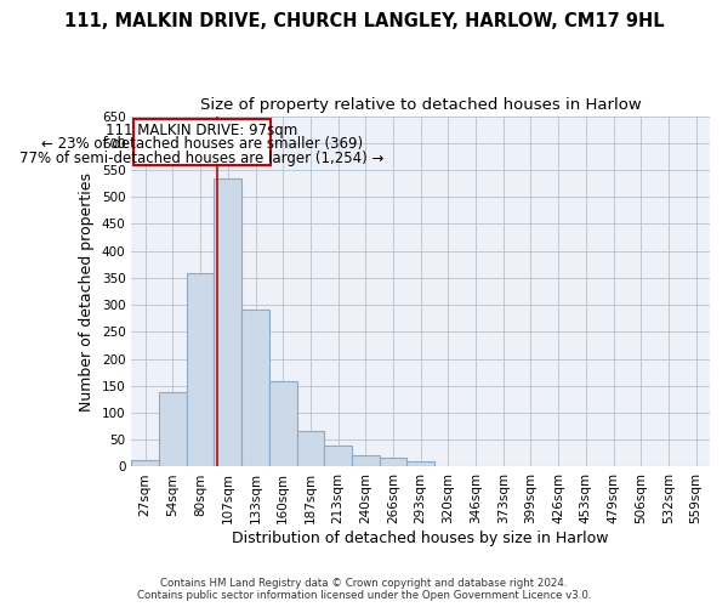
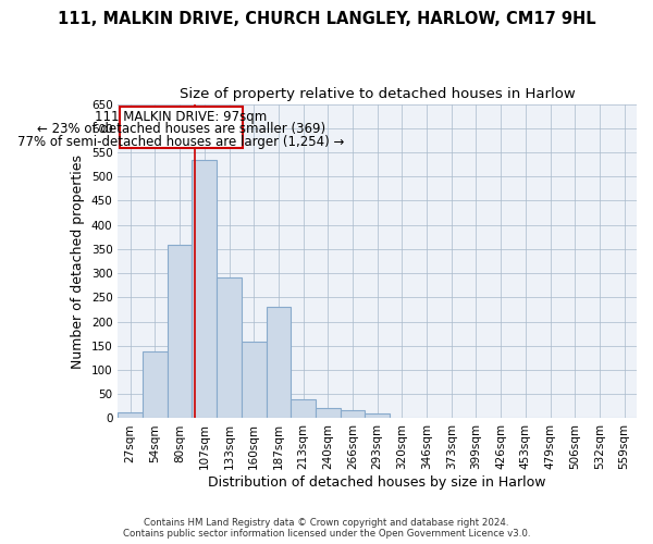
187sqm: 67 -> 230
